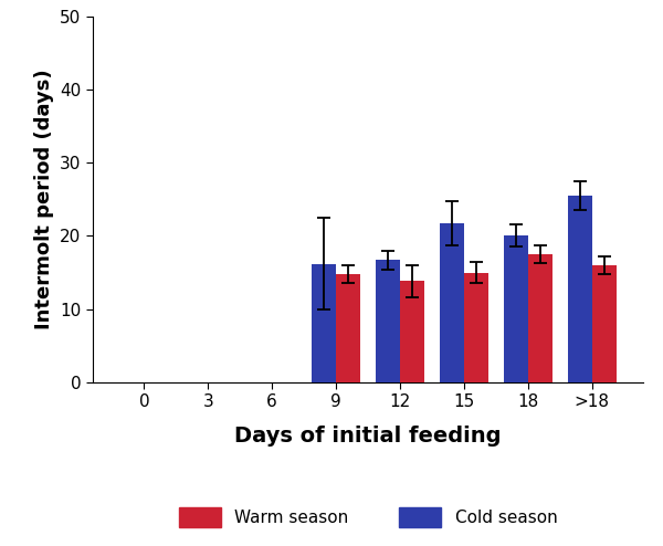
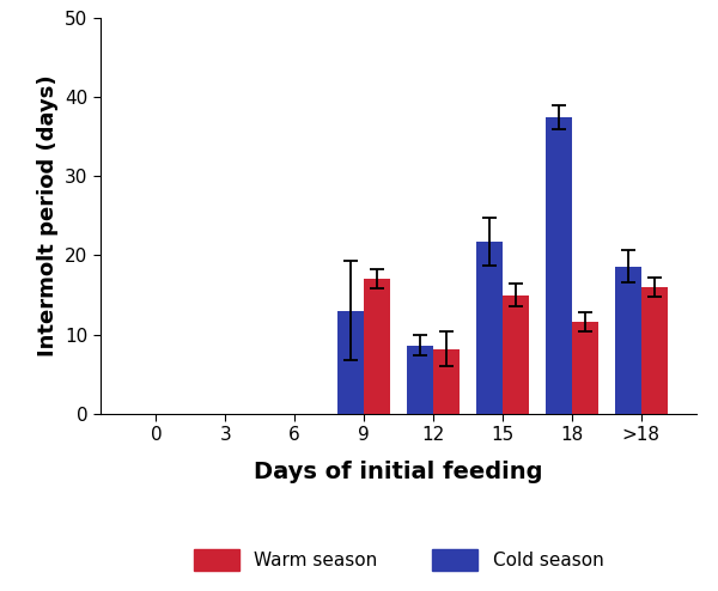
Cold season/9: 16.2 -> 13.0
Warm season/9: 14.8 -> 17.0
Cold season/12: 16.7 -> 8.6
Warm season/12: 13.8 -> 8.2
Cold season/18: 20.0 -> 37.4
Warm season/18: 17.5 -> 11.6
Cold season/>18: 25.5 -> 18.6
